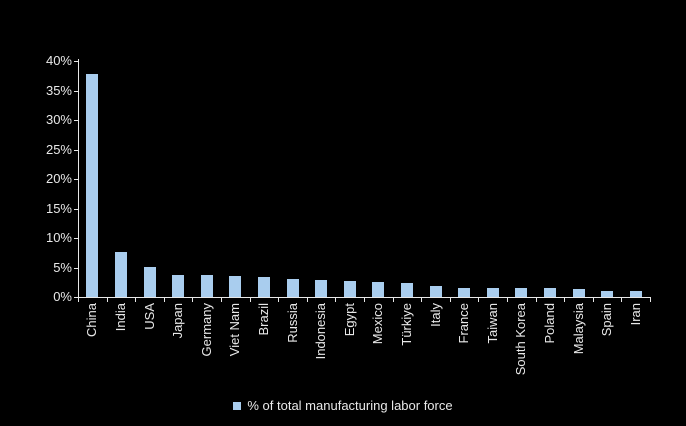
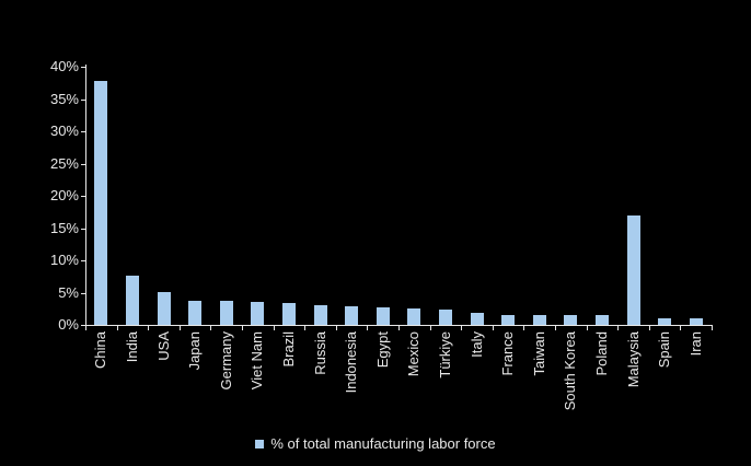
Malaysia: 1% -> 17%
